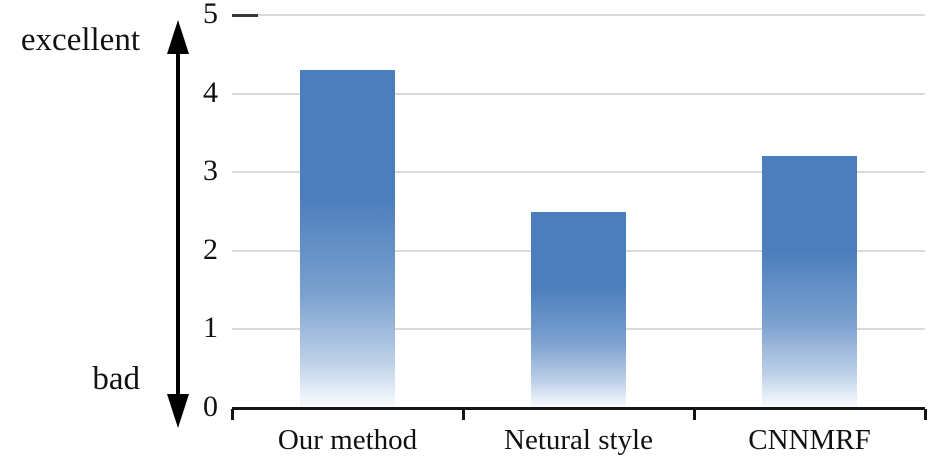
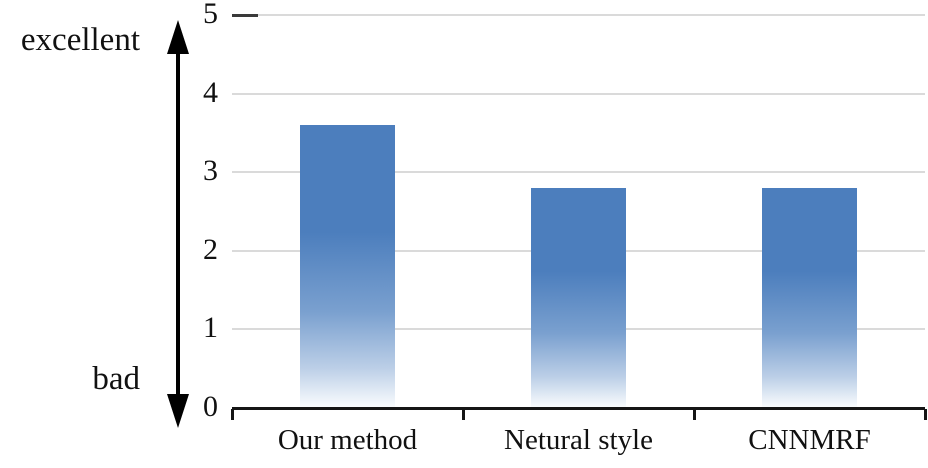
Our method: 4.3 -> 3.6
Netural style: 2.5 -> 2.8
CNNMRF: 3.2 -> 2.8
